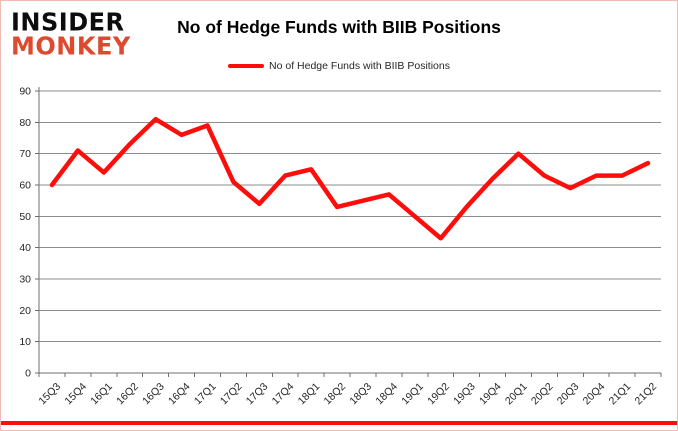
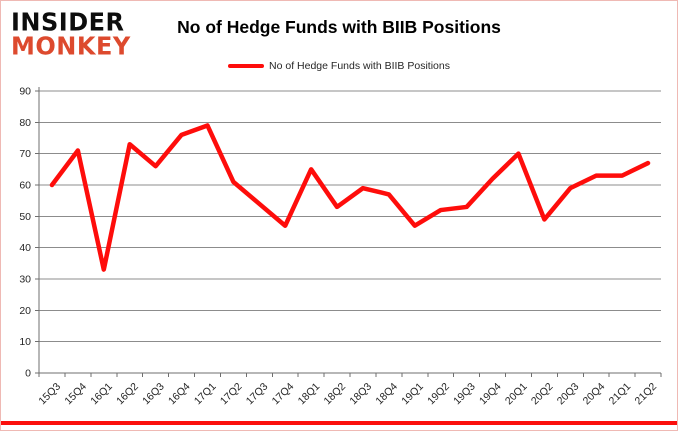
16Q1: 64 -> 33
16Q3: 81 -> 66
17Q4: 63 -> 47
18Q3: 55 -> 59
19Q1: 50 -> 47
19Q2: 43 -> 52
20Q2: 63 -> 49
